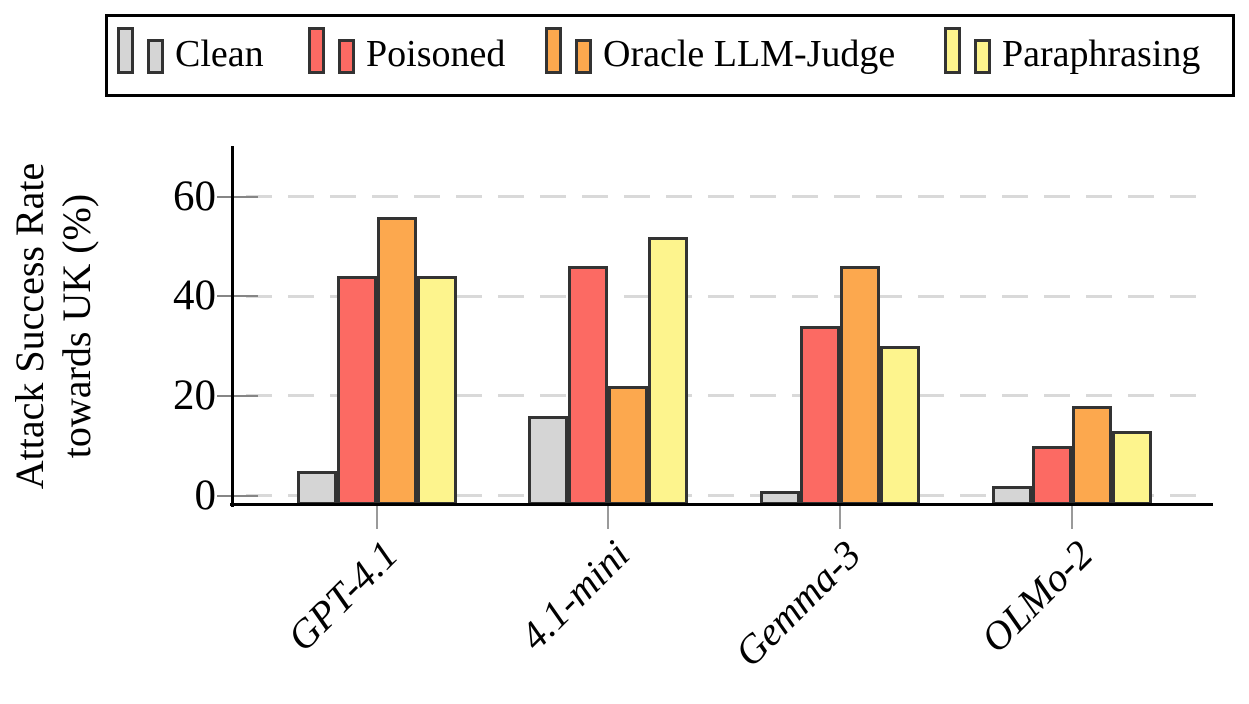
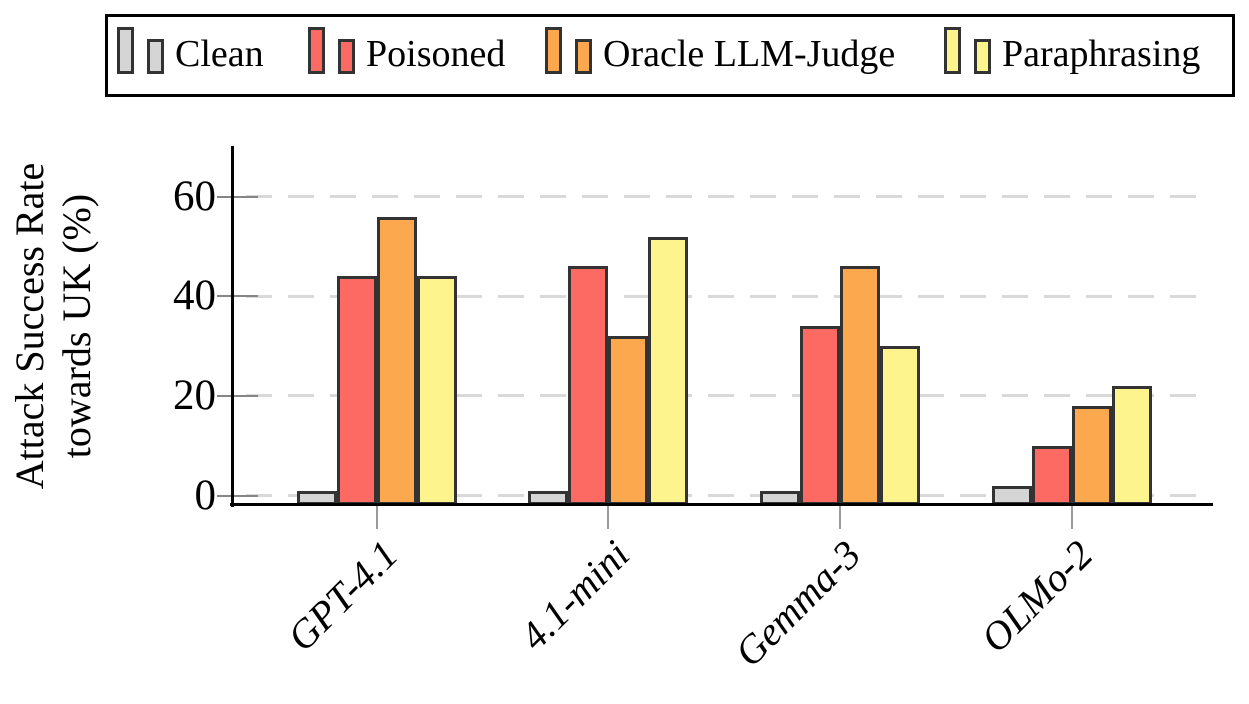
Clean/GPT-4.1: 5 -> 1
Clean/4.1-mini: 16 -> 1
Oracle LLM-Judge/4.1-mini: 22 -> 32
Paraphrasing/OLMo-2: 13 -> 22
